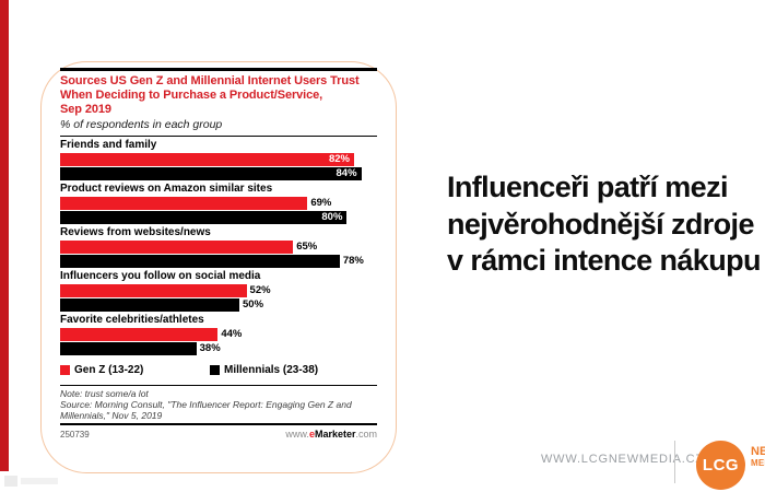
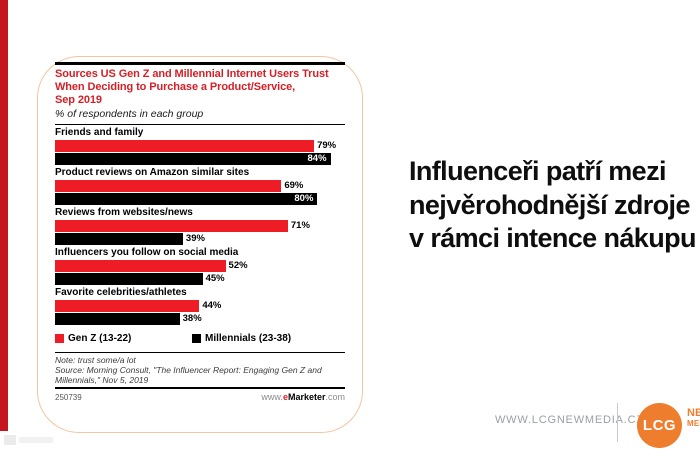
Gen Z (13-22)/Friends and family: 82% -> 79%
Gen Z (13-22)/Reviews from websites/news: 65% -> 71%
Millennials (23-38)/Reviews from websites/news: 78% -> 39%
Millennials (23-38)/Influencers you follow on social media: 50% -> 45%
